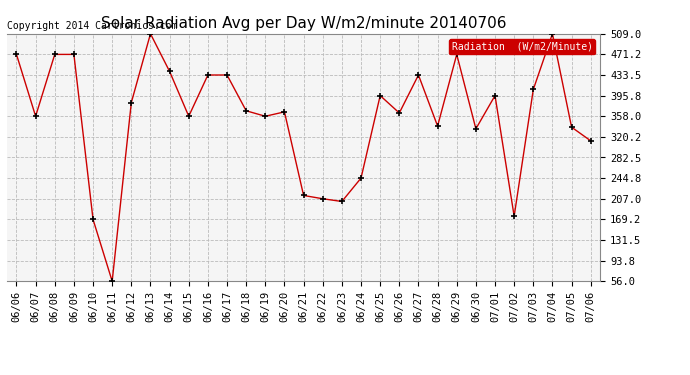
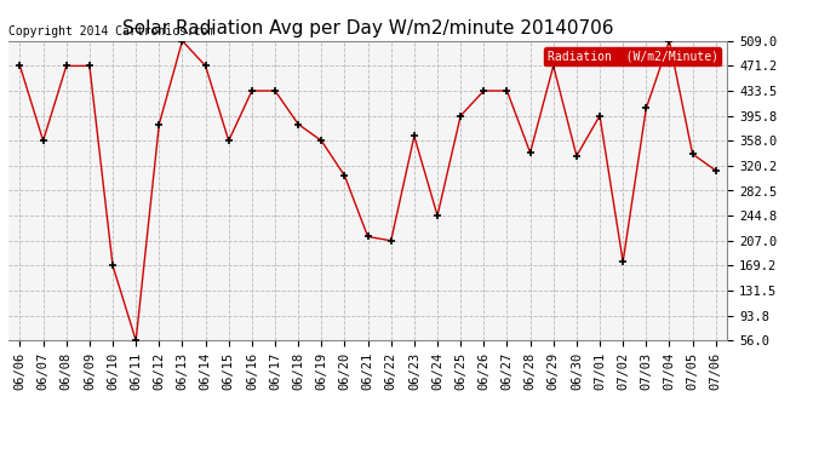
06/14: 440 -> 471
06/18: 368 -> 383
06/20: 366 -> 305
06/23: 202 -> 365
06/26: 364 -> 434
